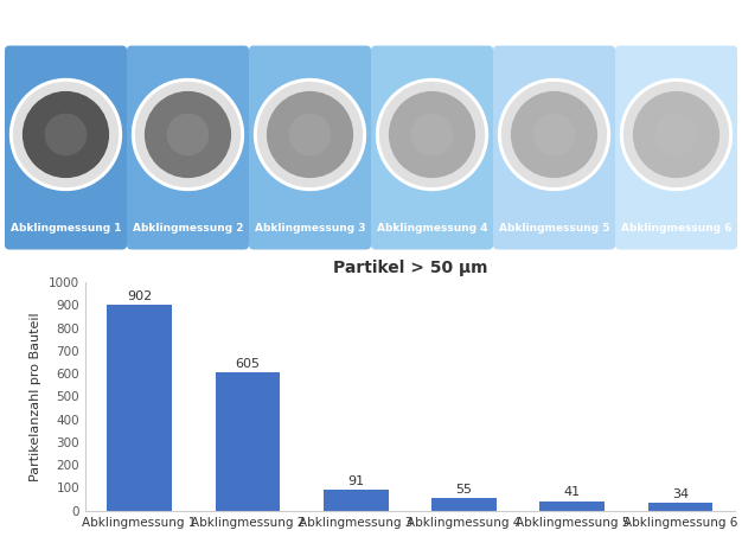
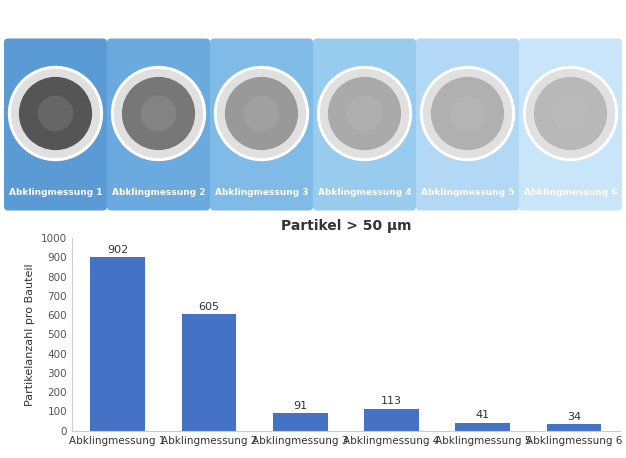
Abklingmessung 4: 55 -> 113
